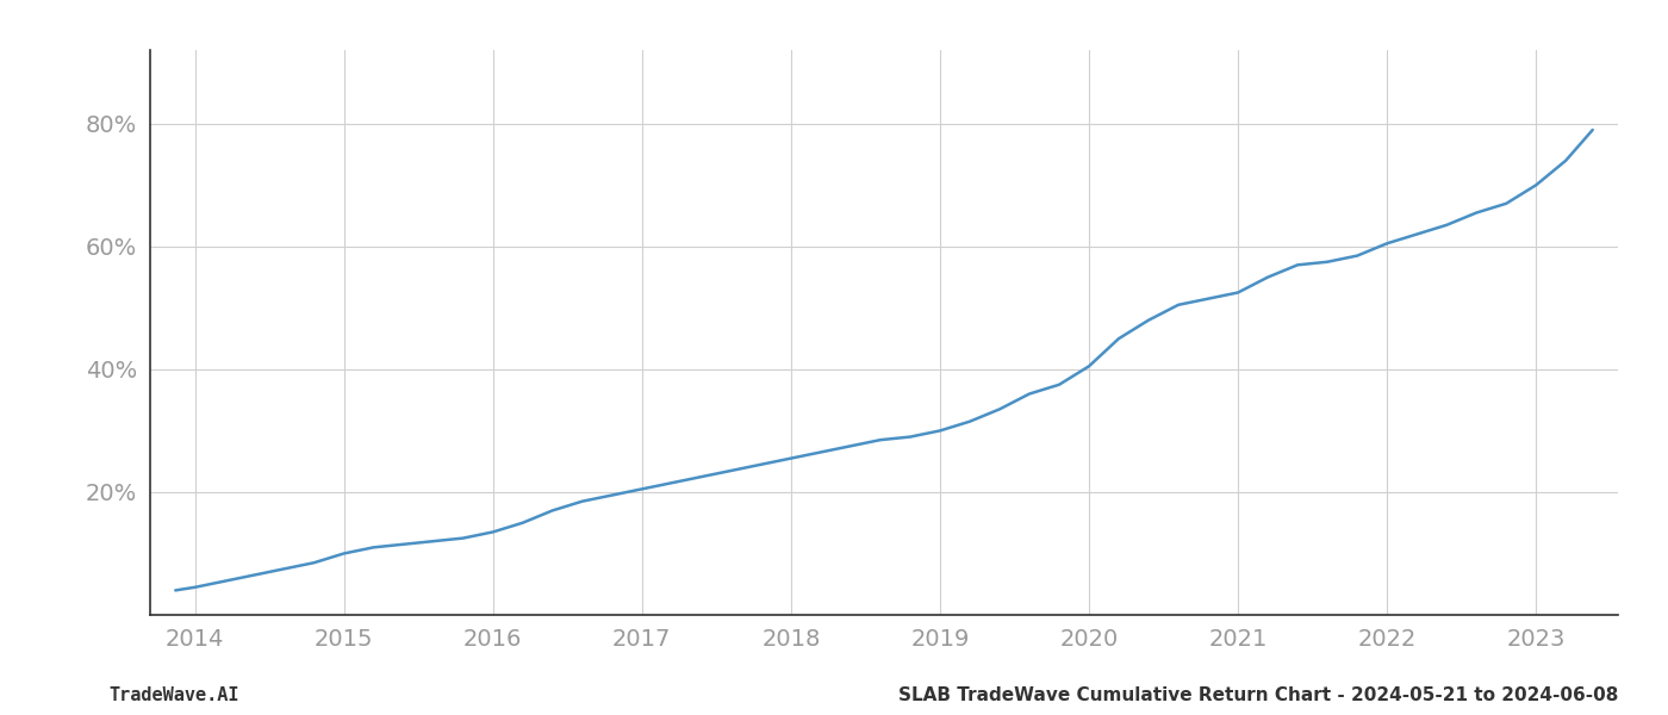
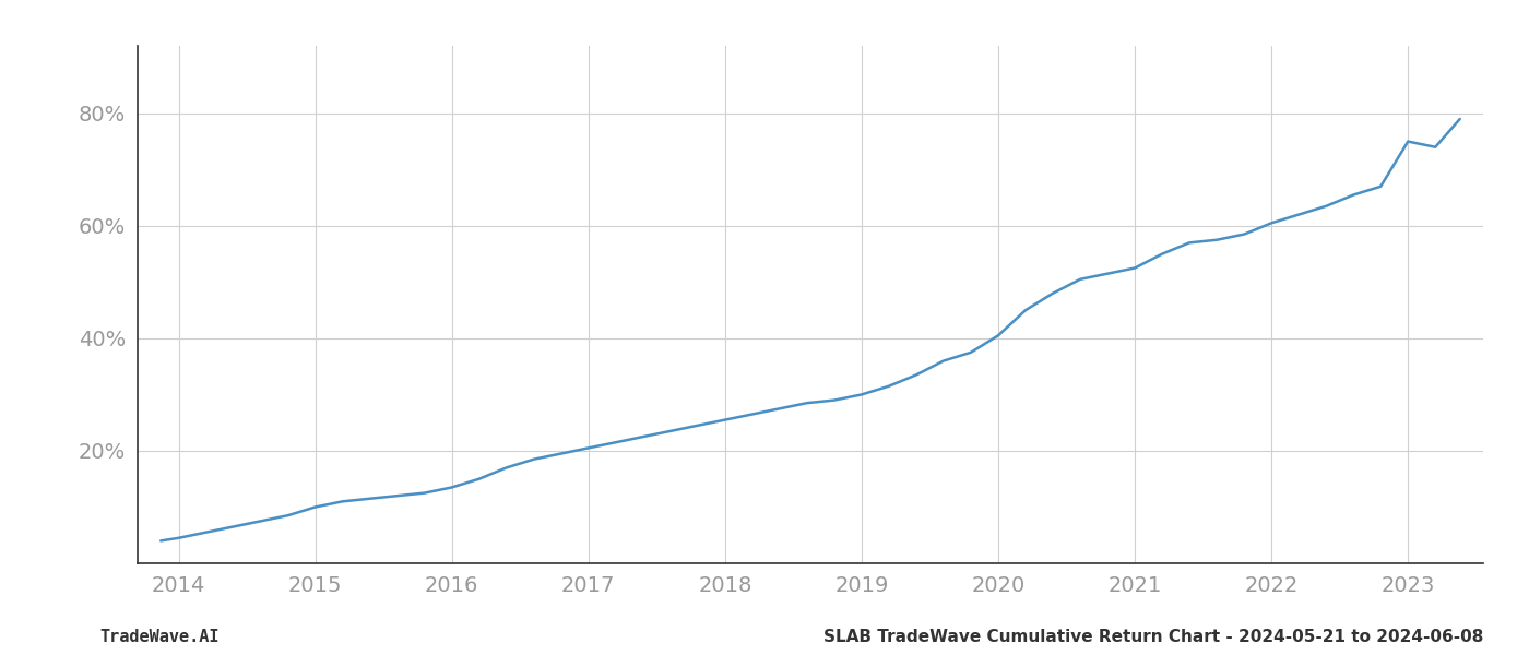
2023: 70.0% -> 75.0%
